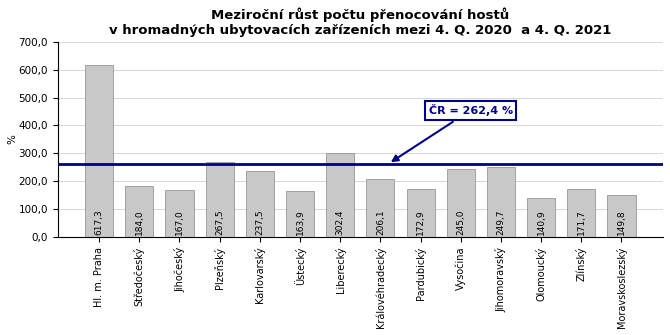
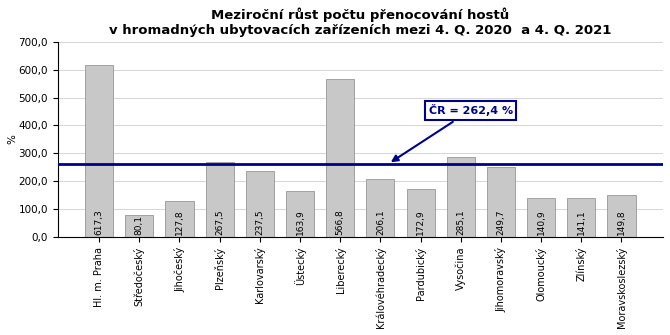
Středočeský: 184,0 -> 80,1
Jihočeský: 167,0 -> 127,8
Liberecký: 302,4 -> 566,8
Vysočina: 245,0 -> 285,1
Zlínský: 171,7 -> 141,1
